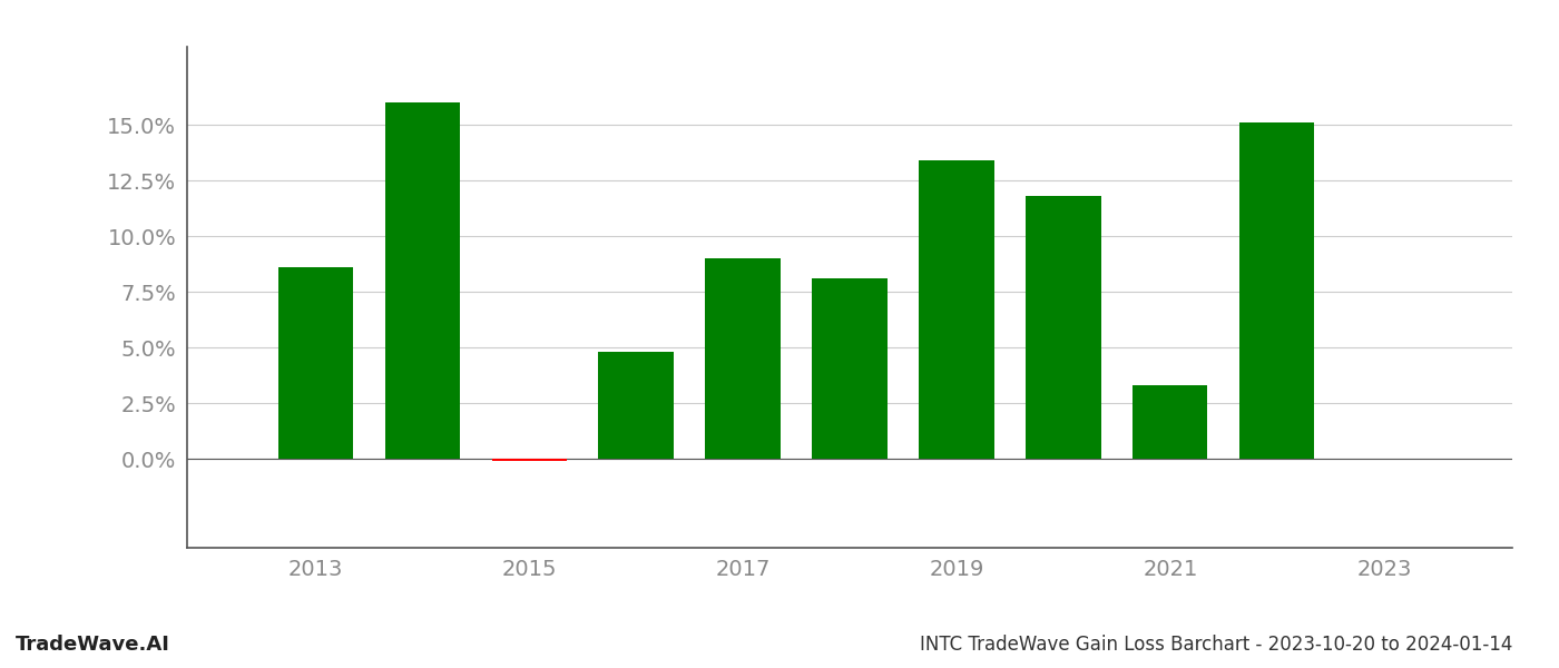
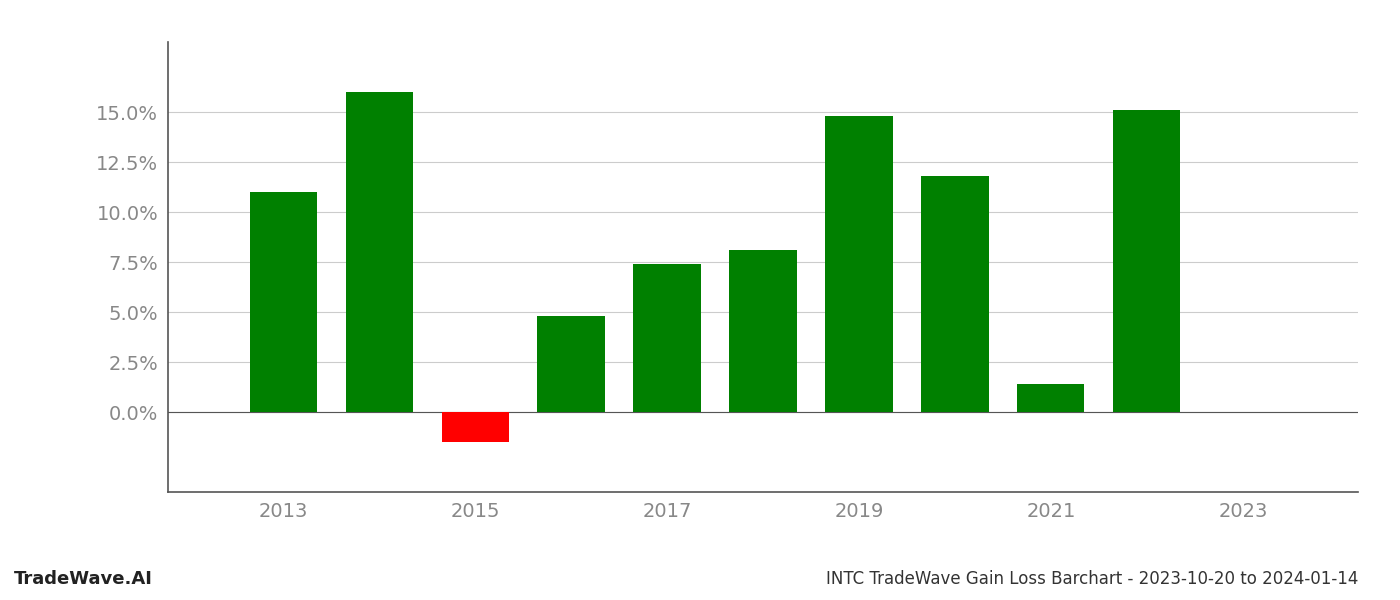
2013: 8.6% -> 11.0%
2015: -0.1% -> -1.5%
2017: 9.0% -> 7.4%
2019: 13.4% -> 14.8%
2021: 3.3% -> 1.4%
